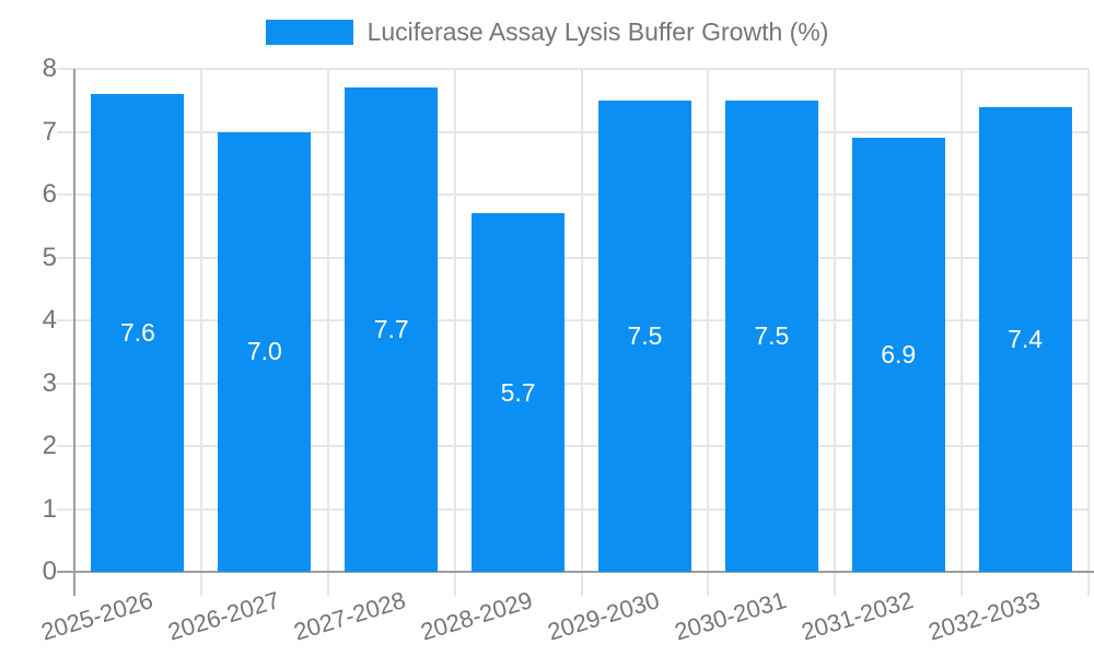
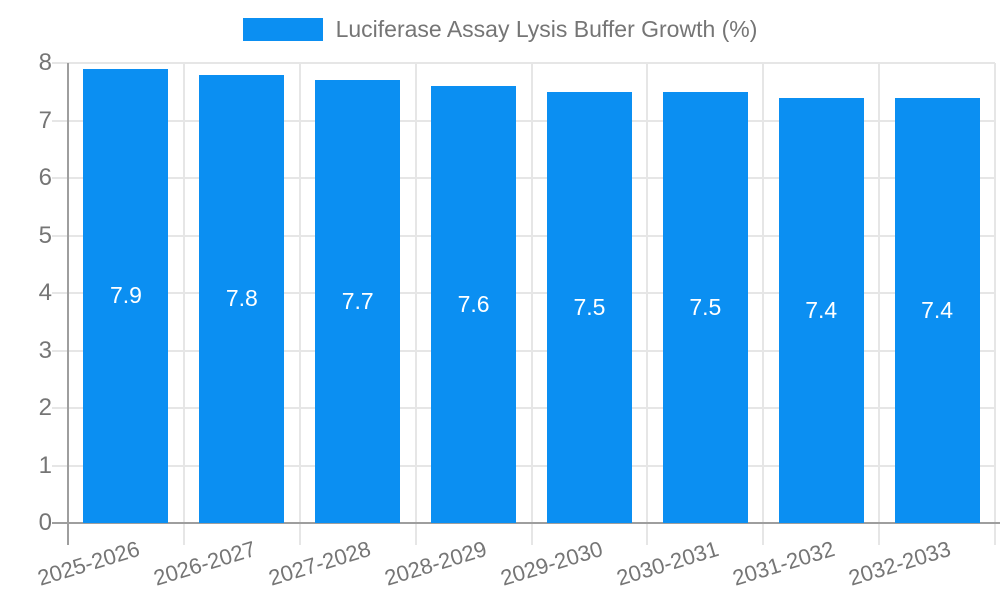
2025-2026: 7.6 -> 7.9
2026-2027: 7.0 -> 7.8
2028-2029: 5.7 -> 7.6
2031-2032: 6.9 -> 7.4
